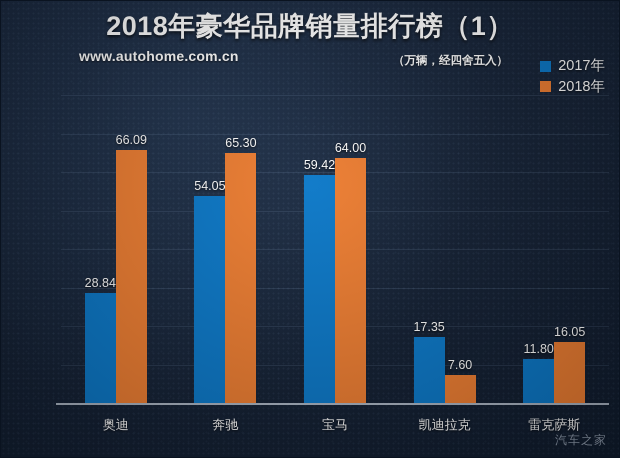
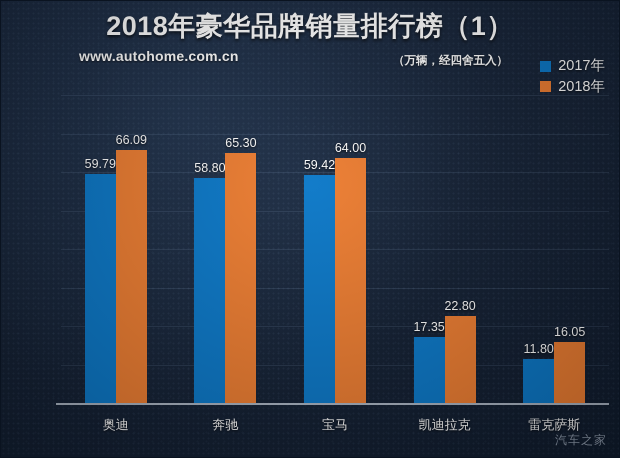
2017年/奥迪: 28.84 -> 59.79
2017年/奔驰: 54.05 -> 58.80
2018年/凯迪拉克: 7.60 -> 22.80
